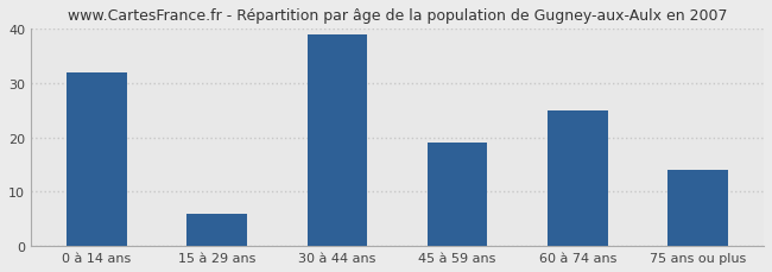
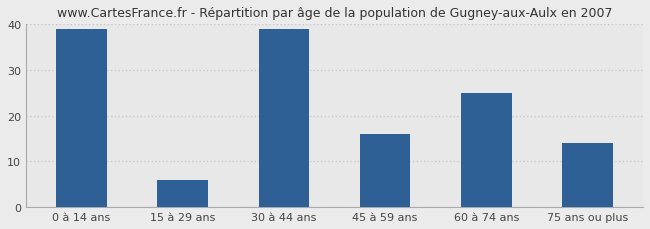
0 à 14 ans: 32 -> 39
45 à 59 ans: 19 -> 16
